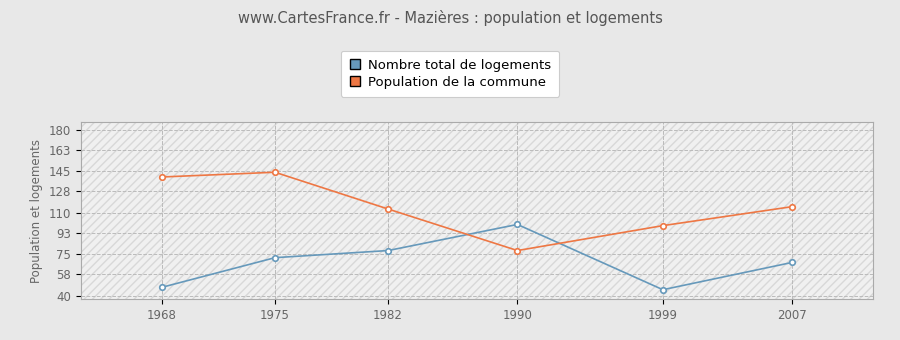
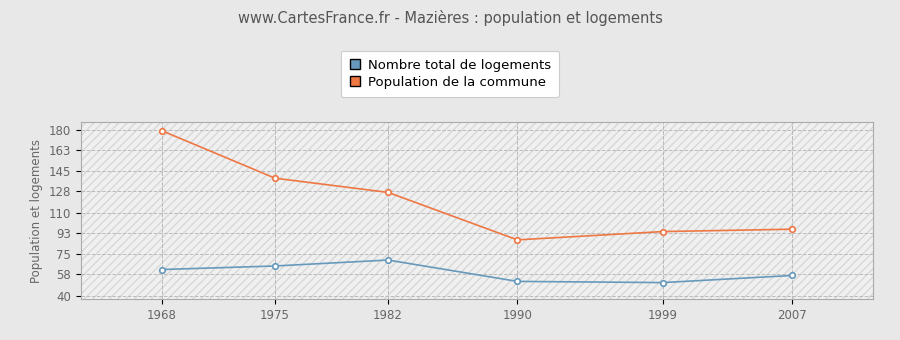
Nombre total de logements/1968: 47 -> 62
Population de la commune/1968: 140 -> 179
Nombre total de logements/1975: 72 -> 65
Population de la commune/1975: 144 -> 139
Nombre total de logements/1982: 78 -> 70
Population de la commune/1982: 113 -> 127
Nombre total de logements/1990: 100 -> 52
Population de la commune/1990: 78 -> 87
Nombre total de logements/1999: 45 -> 51
Population de la commune/1999: 99 -> 94
Nombre total de logements/2007: 68 -> 57
Population de la commune/2007: 115 -> 96
